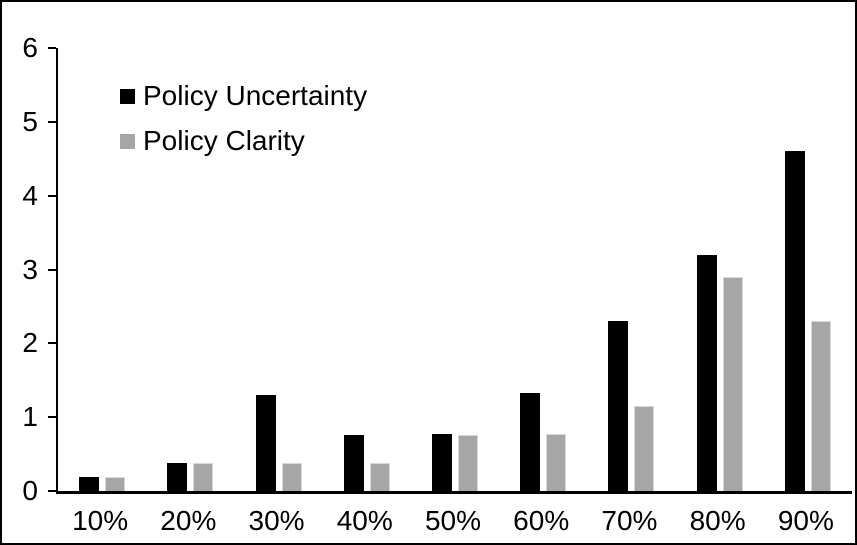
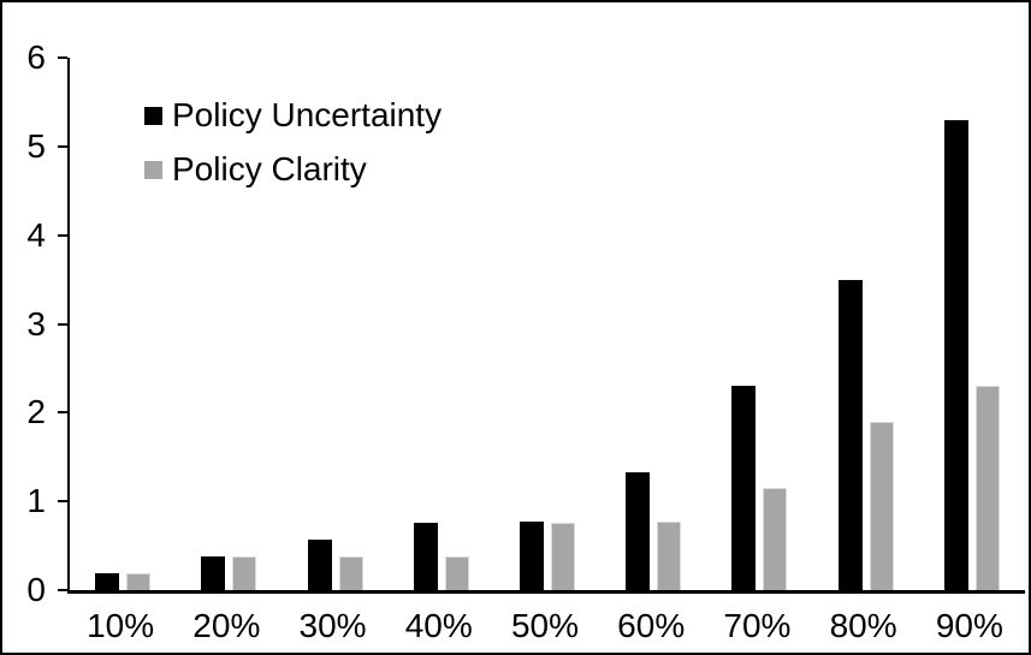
Policy Uncertainty/30%: 1.3 -> 0.6
Policy Uncertainty/80%: 3.2 -> 3.5
Policy Clarity/80%: 2.9 -> 1.9
Policy Uncertainty/90%: 4.6 -> 5.3
